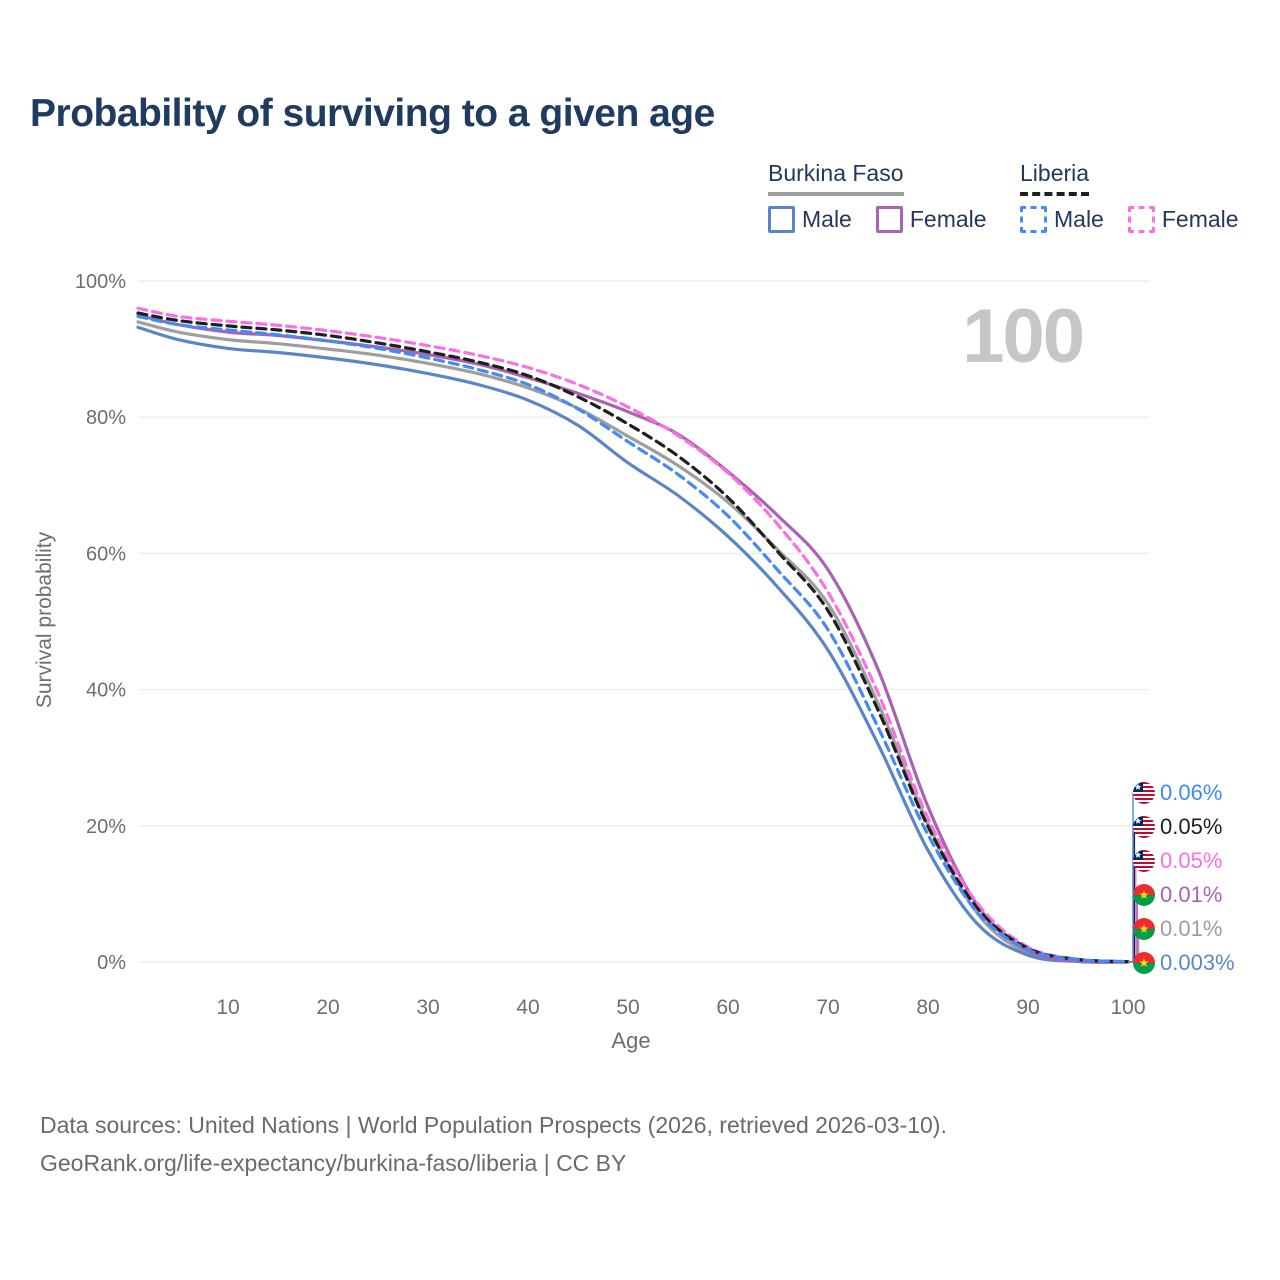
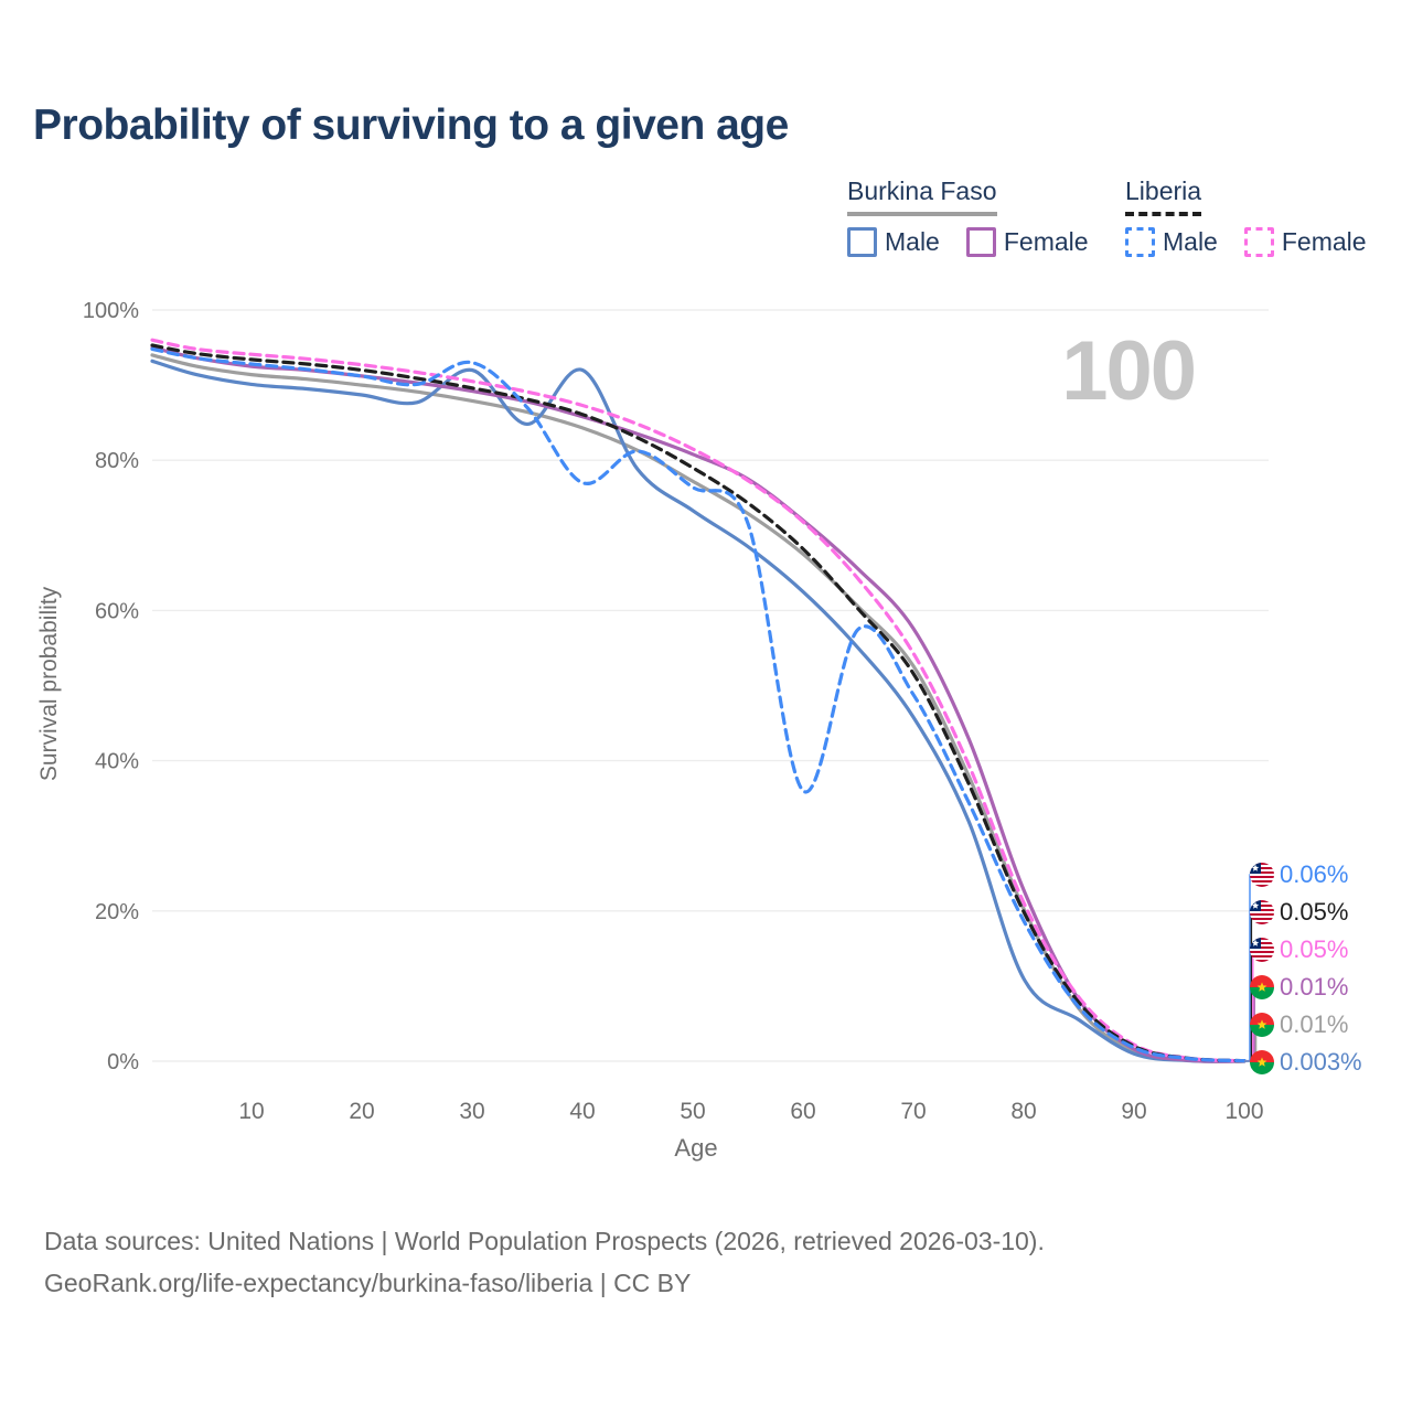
Burkina Faso Male/30: 86% -> 92%
Liberia Male/30: 89% -> 93%
Burkina Faso Male/40: 82% -> 92%
Liberia Male/40: 85% -> 77%
Liberia Male/60: 66% -> 36%
Burkina Faso Male/80: 16% -> 11%
